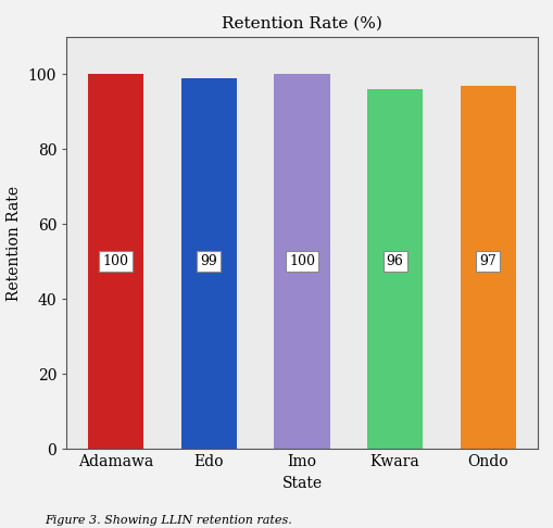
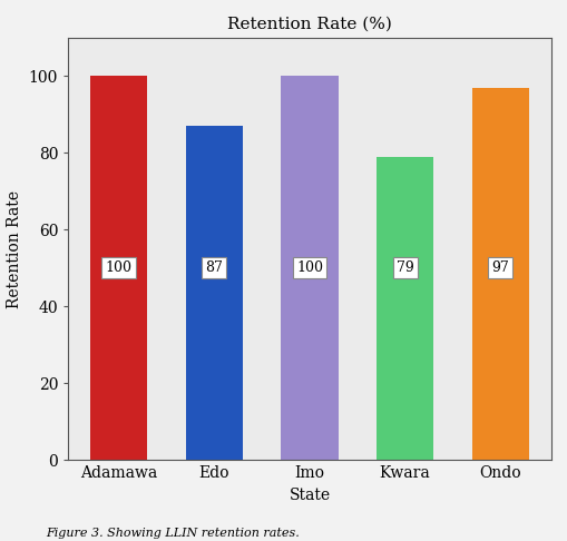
Edo: 99 -> 87
Kwara: 96 -> 79
